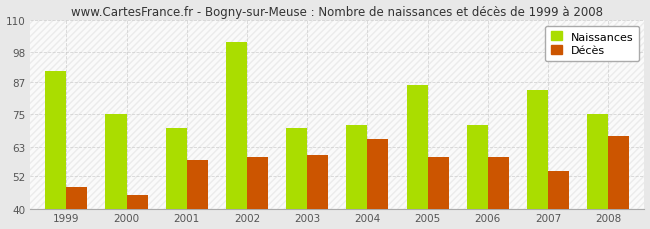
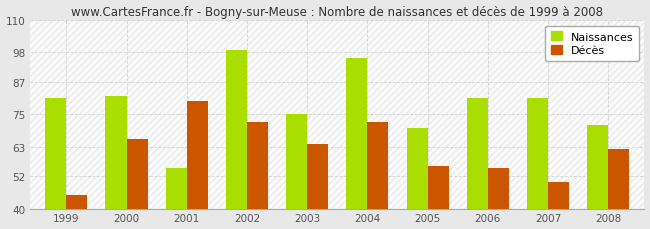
Naissances/1999: 91 -> 81
Décès/1999: 48 -> 45
Naissances/2000: 75 -> 82
Décès/2000: 45 -> 66
Naissances/2001: 70 -> 55
Décès/2001: 58 -> 80
Naissances/2002: 102 -> 99
Décès/2002: 59 -> 72
Naissances/2003: 70 -> 75
Décès/2003: 60 -> 64
Naissances/2004: 71 -> 96
Décès/2004: 66 -> 72
Naissances/2005: 86 -> 70
Décès/2005: 59 -> 56
Naissances/2006: 71 -> 81
Décès/2006: 59 -> 55
Naissances/2007: 84 -> 81
Décès/2007: 54 -> 50
Naissances/2008: 75 -> 71
Décès/2008: 67 -> 62
